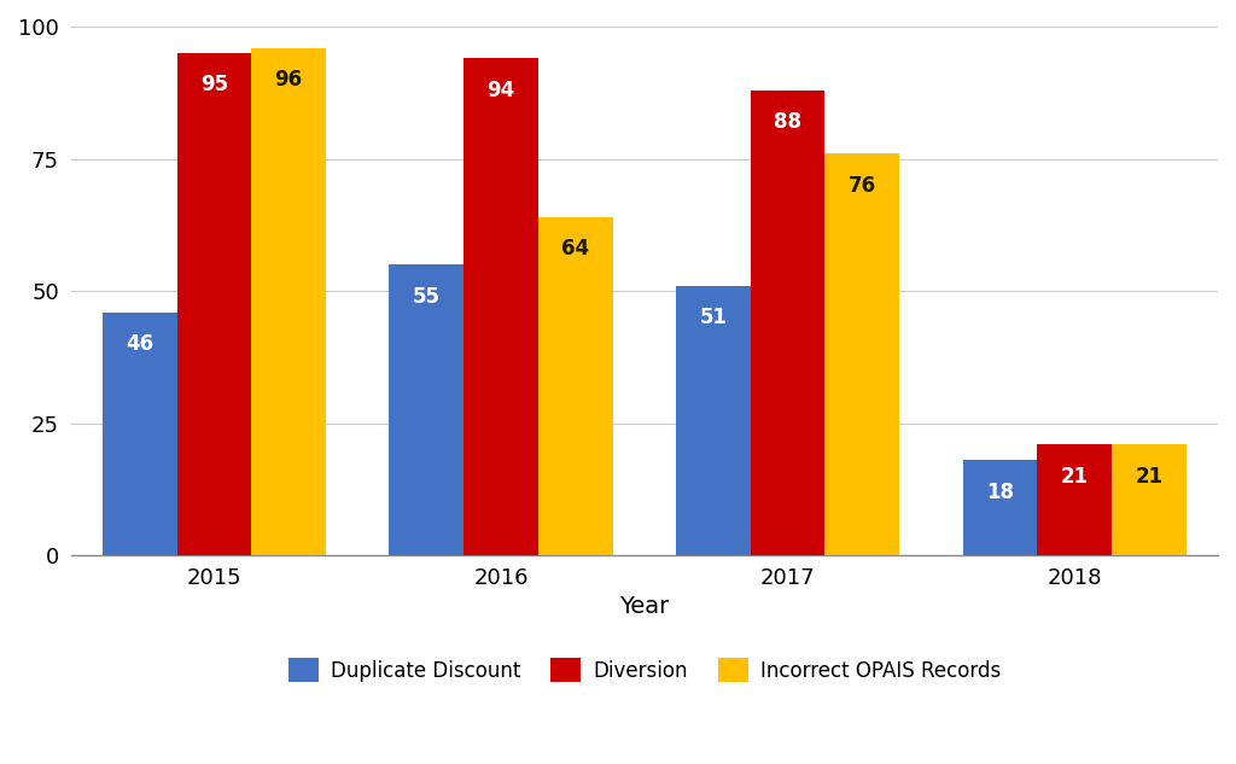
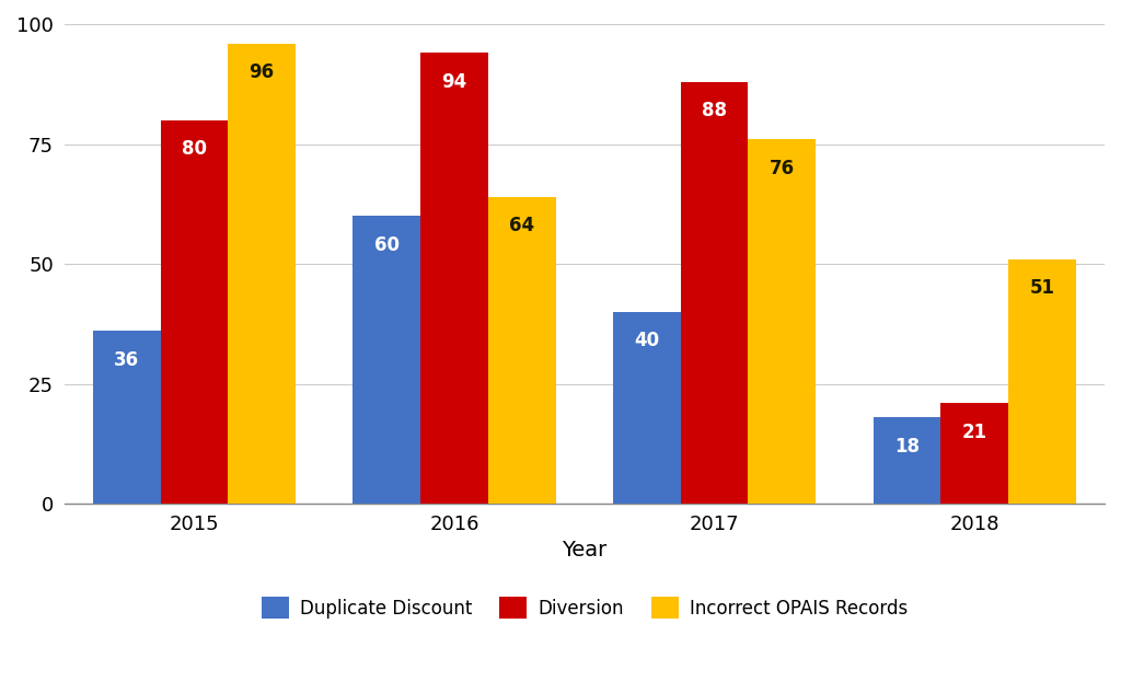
Duplicate Discount/2015: 46 -> 36
Diversion/2015: 95 -> 80
Duplicate Discount/2016: 55 -> 60
Duplicate Discount/2017: 51 -> 40
Incorrect OPAIS Records/2018: 21 -> 51
